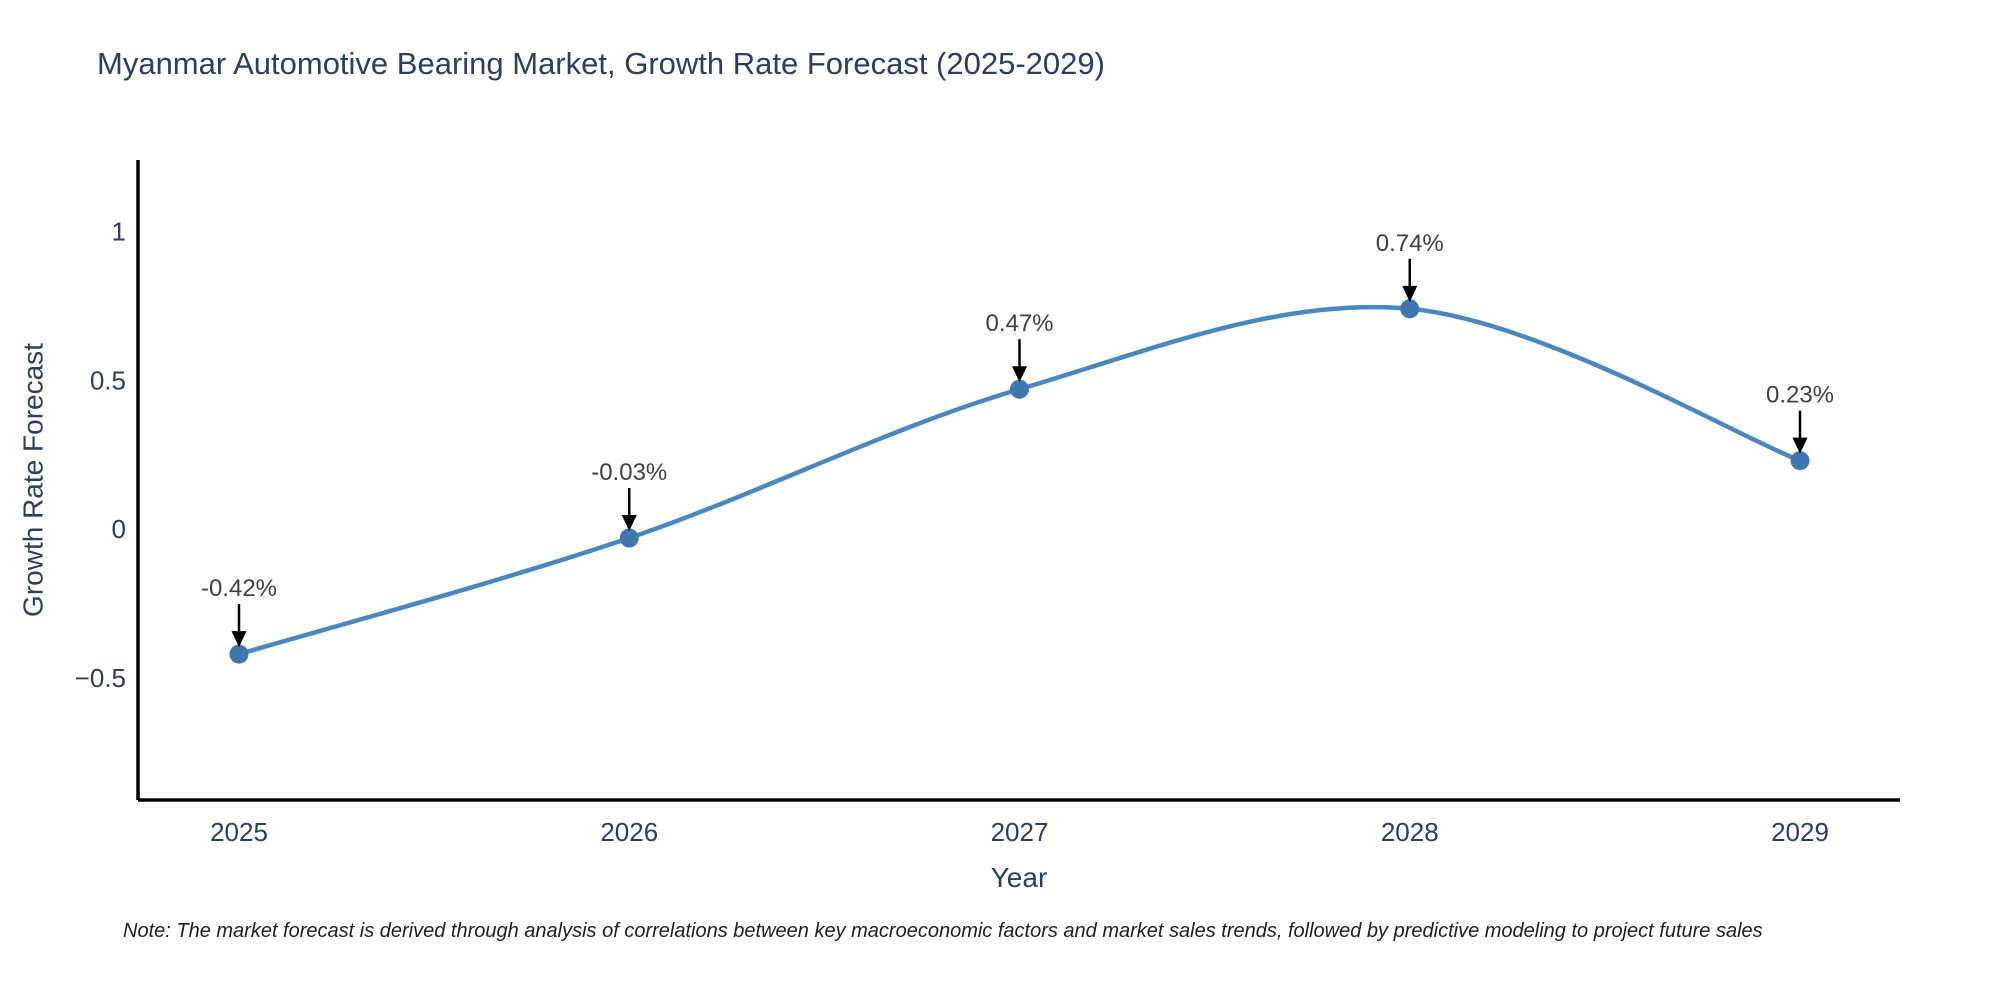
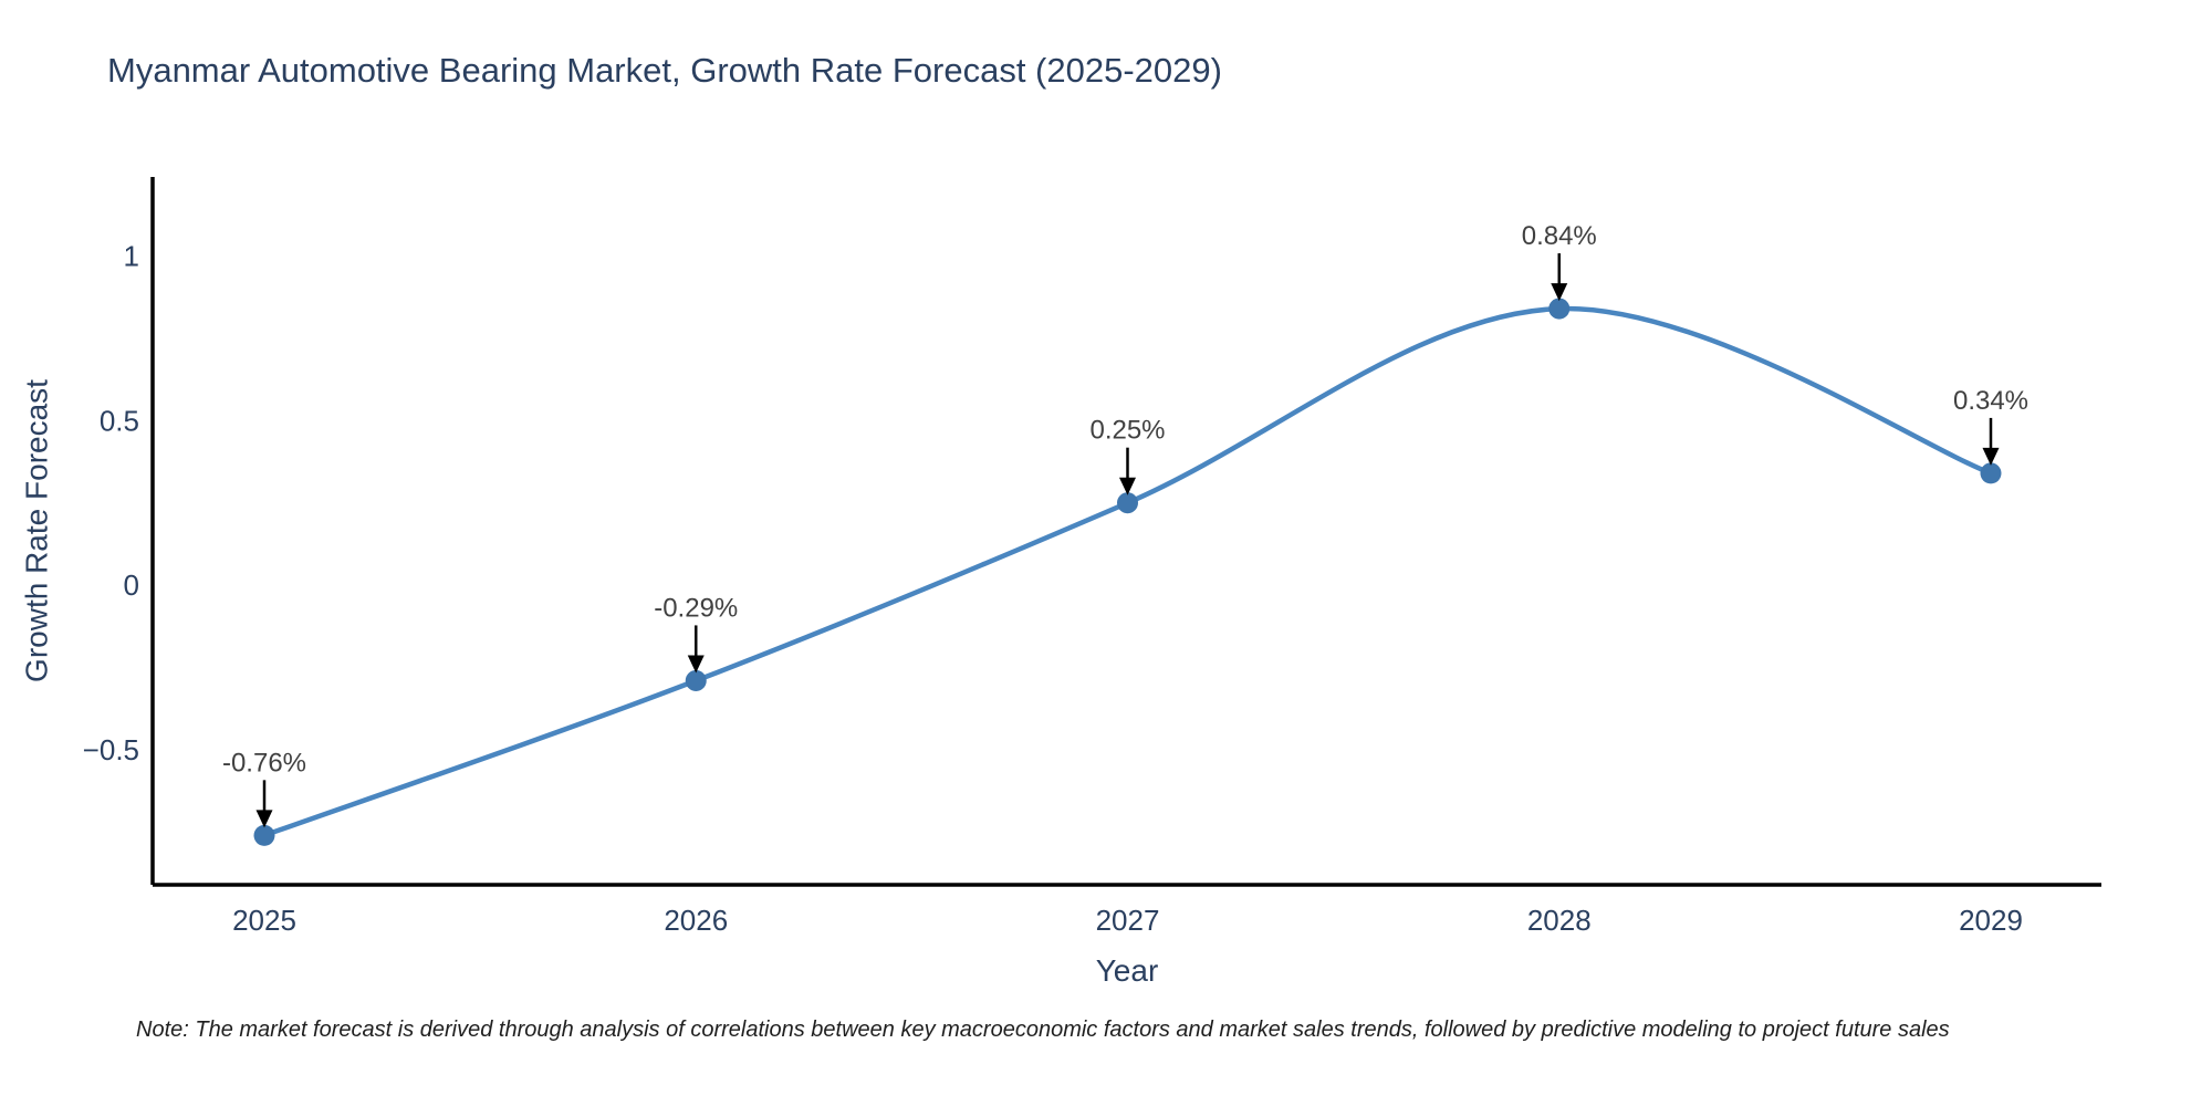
2025: -0.42% -> -0.76%
2026: -0.03% -> -0.29%
2027: 0.47% -> 0.25%
2028: 0.74% -> 0.84%
2029: 0.23% -> 0.34%
